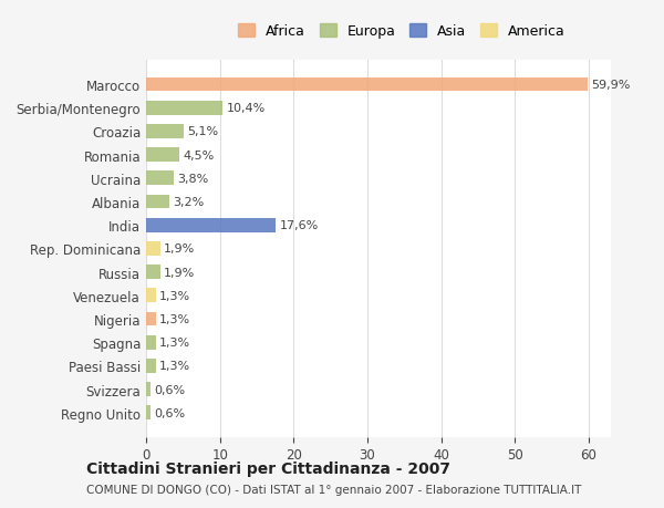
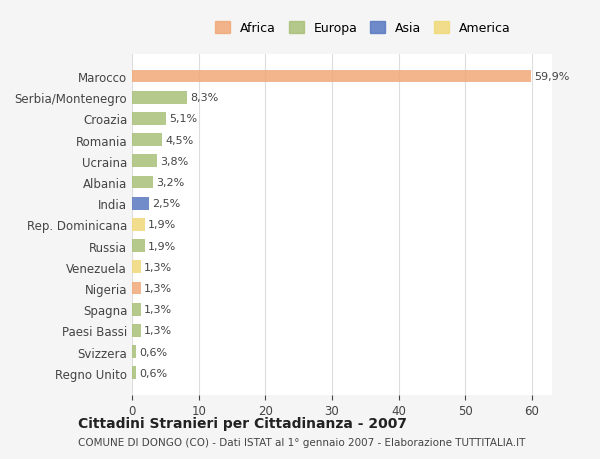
Serbia/Montenegro: 10,4% -> 8,3%
India: 17,6% -> 2,5%
